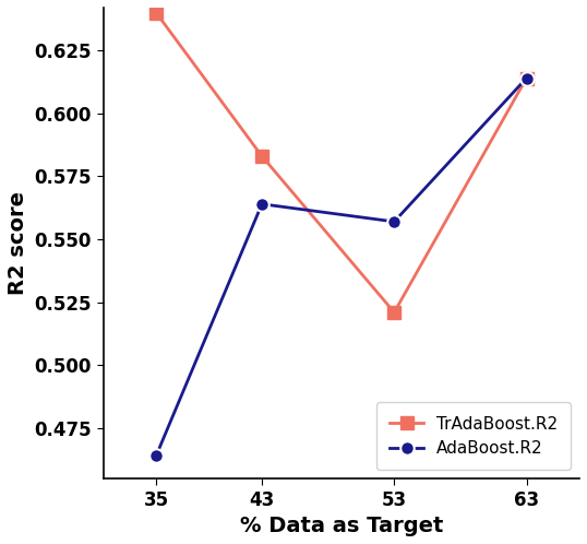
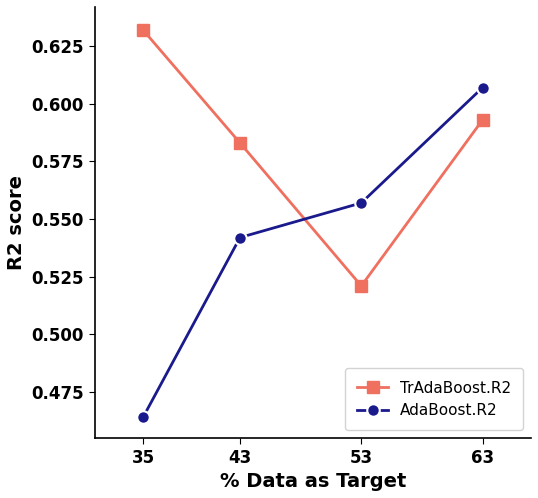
TrAdaBoost.R2/35: 0.640 -> 0.632
AdaBoost.R2/43: 0.564 -> 0.542
TrAdaBoost.R2/63: 0.614 -> 0.593
AdaBoost.R2/63: 0.614 -> 0.607
